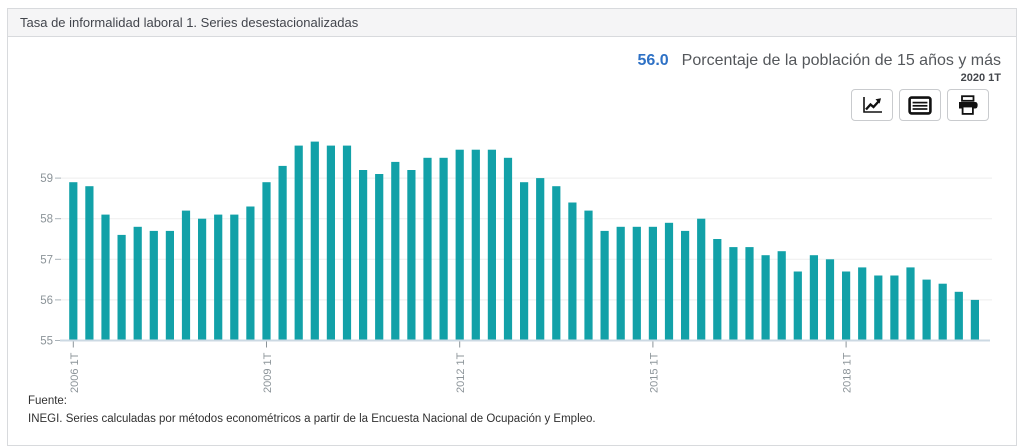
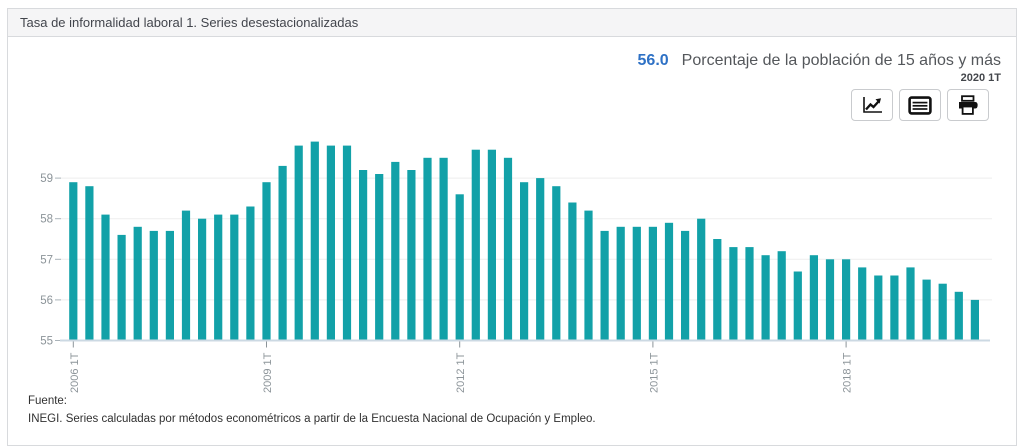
2012 1T: 59.7 -> 58.6
2018 1T: 56.7 -> 57.0
